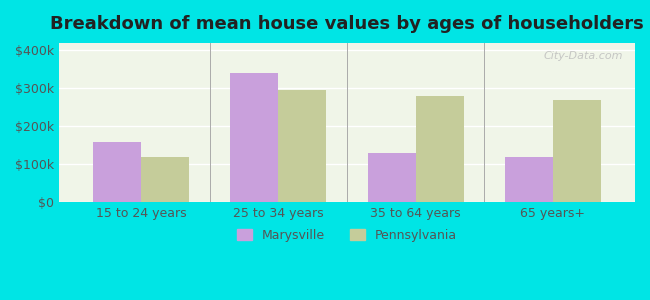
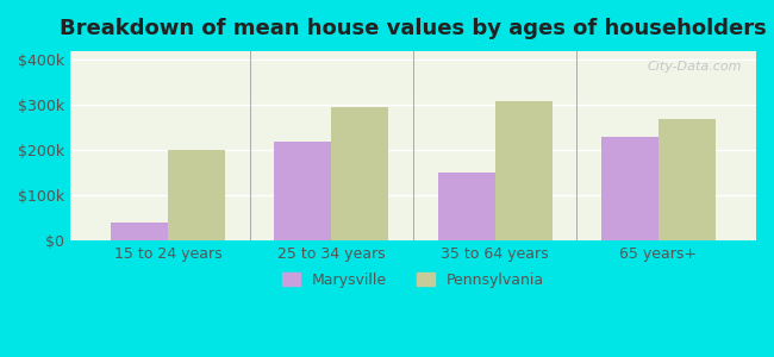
Marysville/15 to 24 years: $160k -> $40k
Pennsylvania/15 to 24 years: $120k -> $200k
Marysville/25 to 34 years: $340k -> $220k
Marysville/35 to 64 years: $130k -> $150k
Pennsylvania/35 to 64 years: $280k -> $310k
Marysville/65 years+: $120k -> $230k
